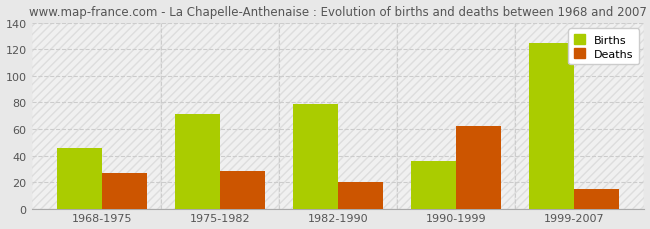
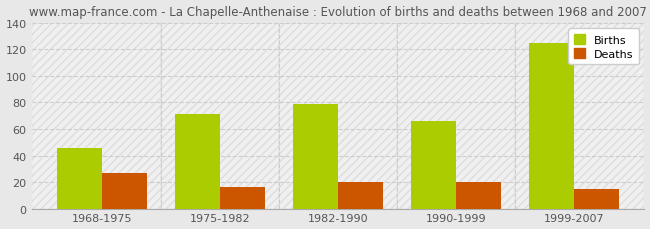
Deaths/1975-1982: 28 -> 16
Births/1990-1999: 36 -> 66
Deaths/1990-1999: 62 -> 20
